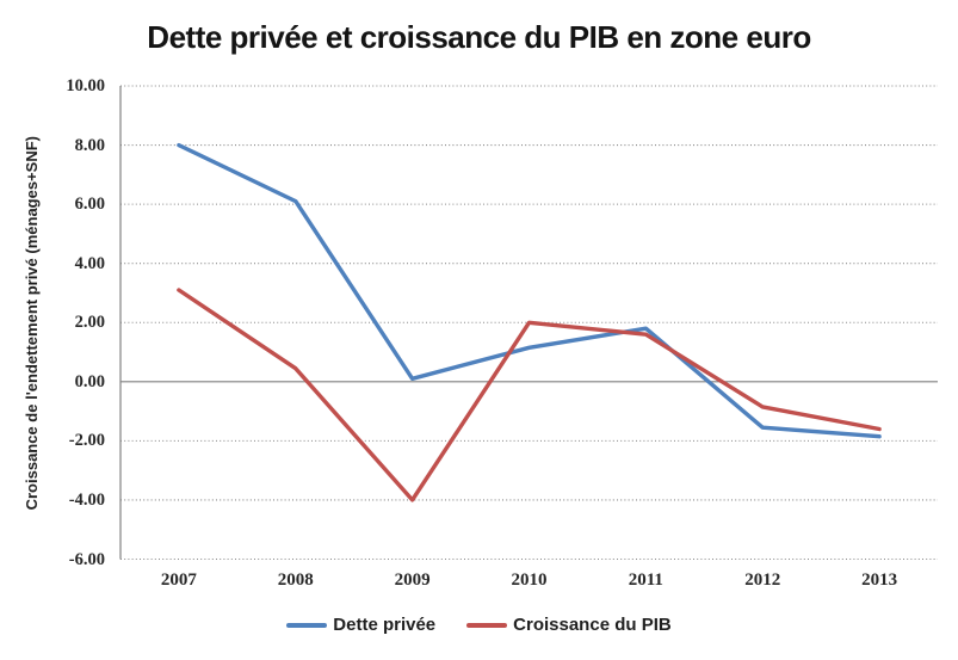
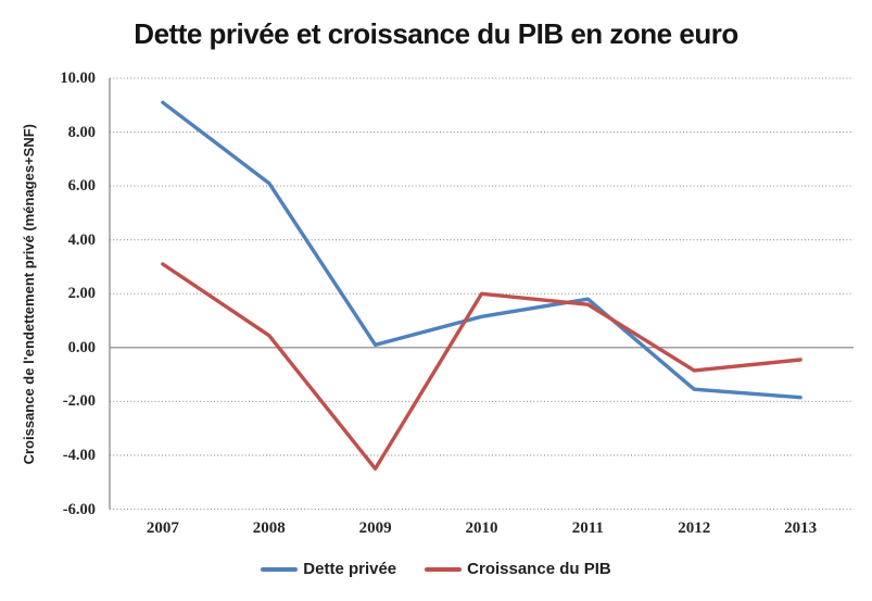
Dette privée/2007: 8.0 -> 9.1
Croissance du PIB/2009: -4.0 -> -4.5
Croissance du PIB/2013: -1.6 -> -0.5
